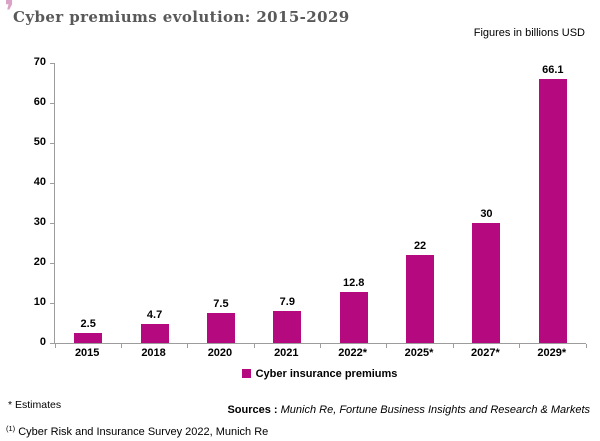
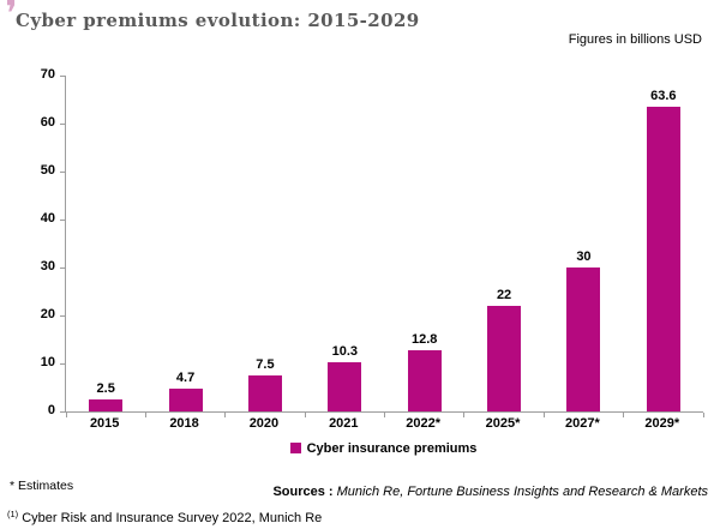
2021: 7.9 -> 10.3
2029*: 66.1 -> 63.6
